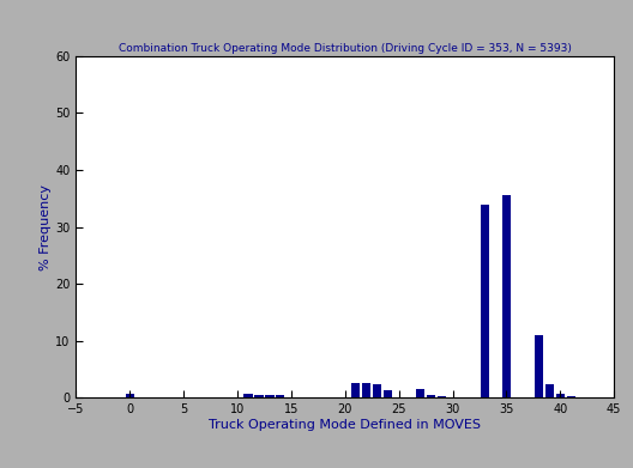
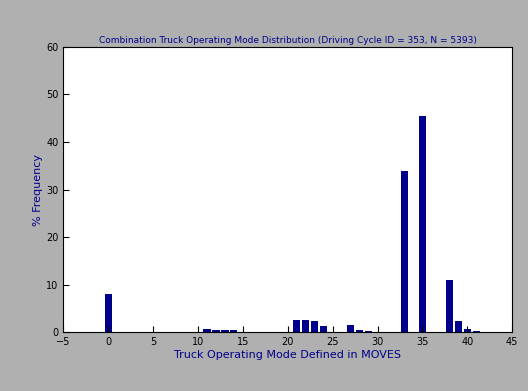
0: 0.7 -> 8.0
35: 35.5 -> 45.5
